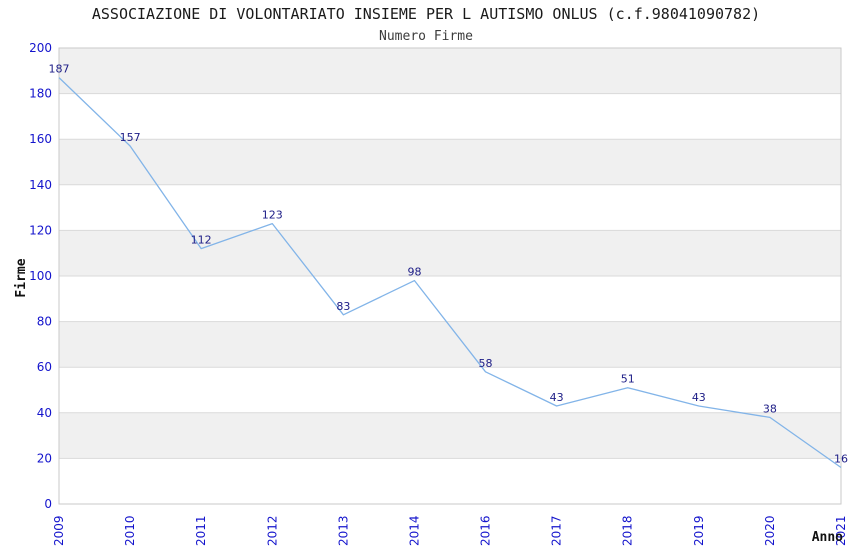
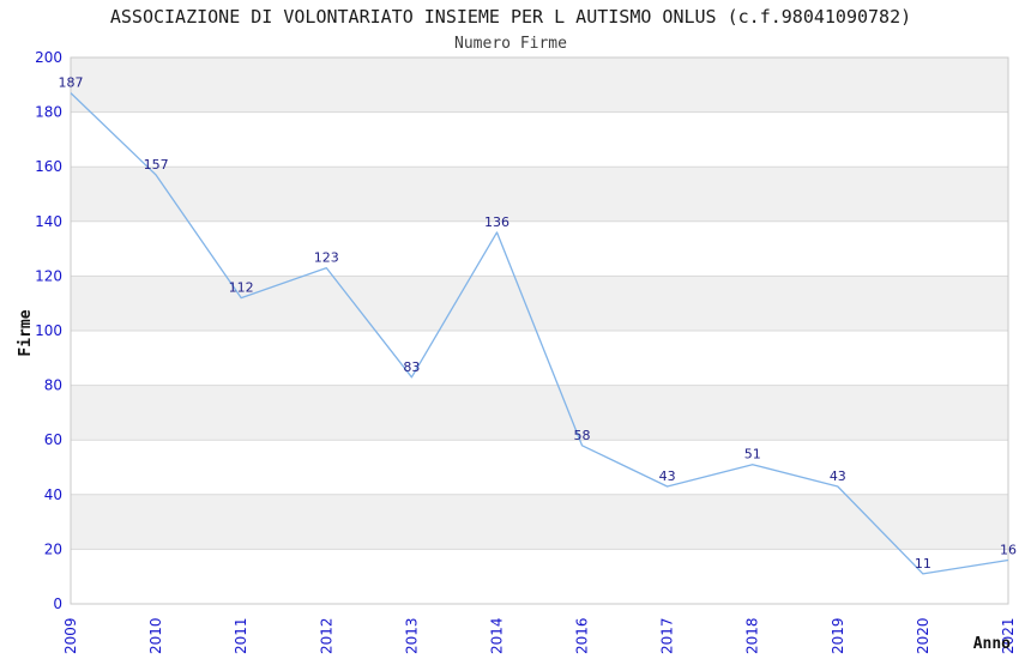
2014: 98 -> 136
2020: 38 -> 11
